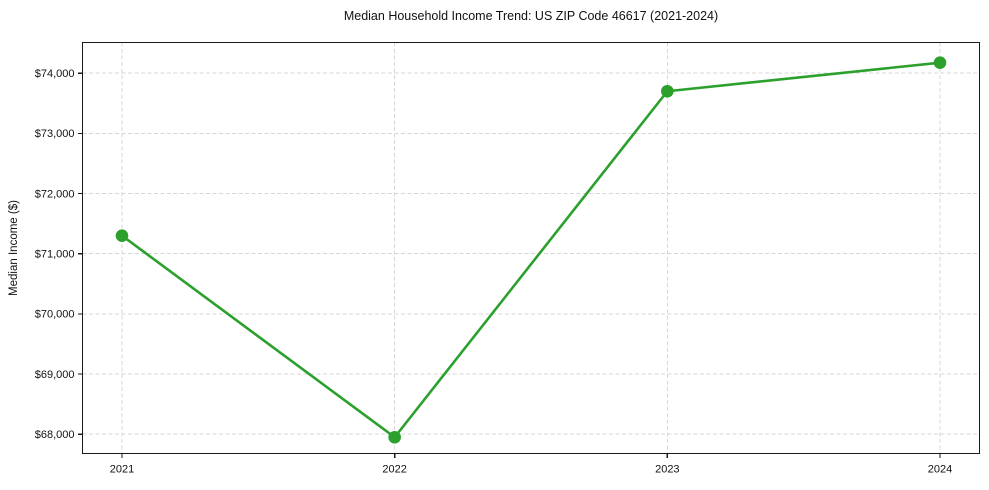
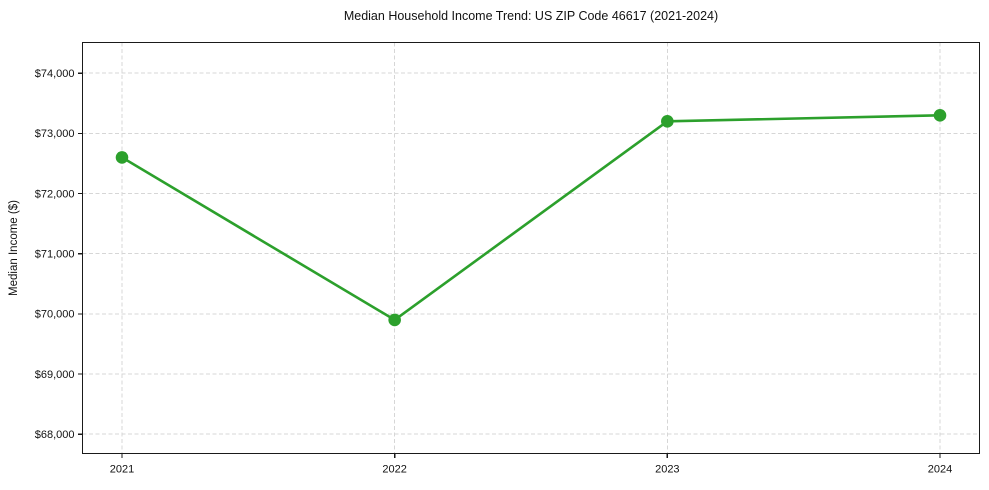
2021: $71300 -> $72600
2022: $68000 -> $69900
2023: $73700 -> $73200
2024: $74200 -> $73300
